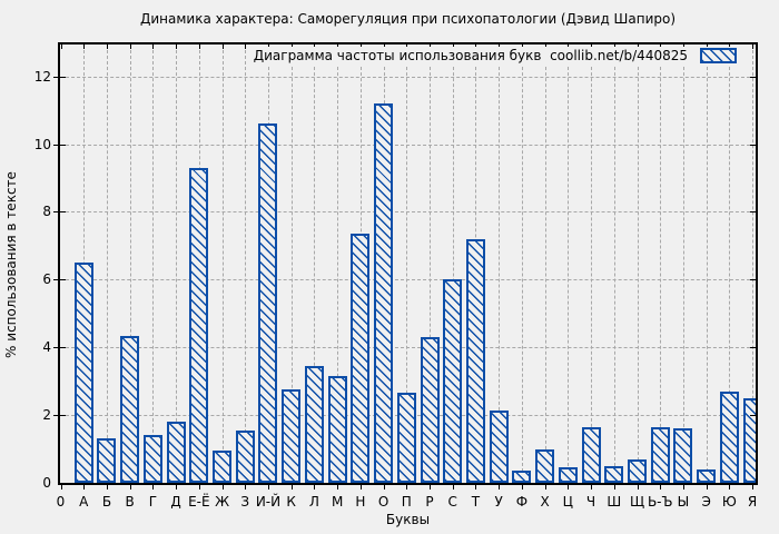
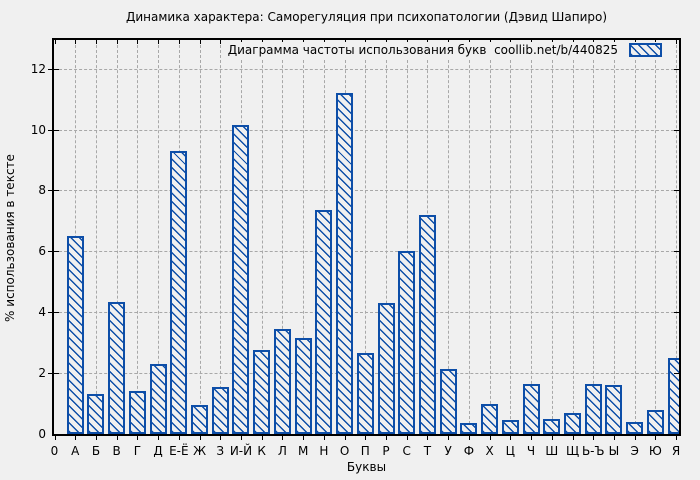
Д: 1.8 -> 2.3
И-Й: 10.6 -> 10.2
Ю: 2.7 -> 0.8
